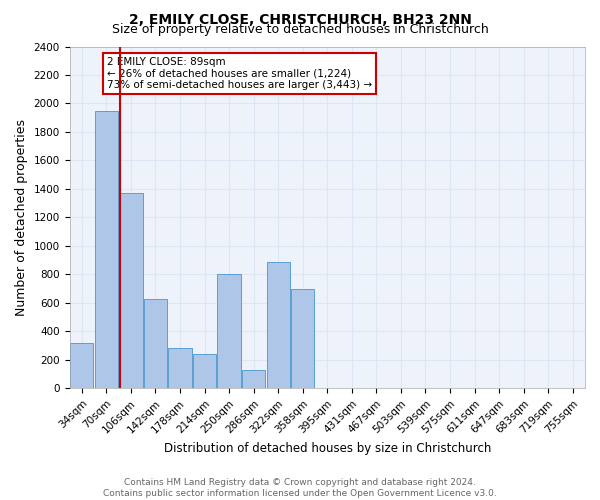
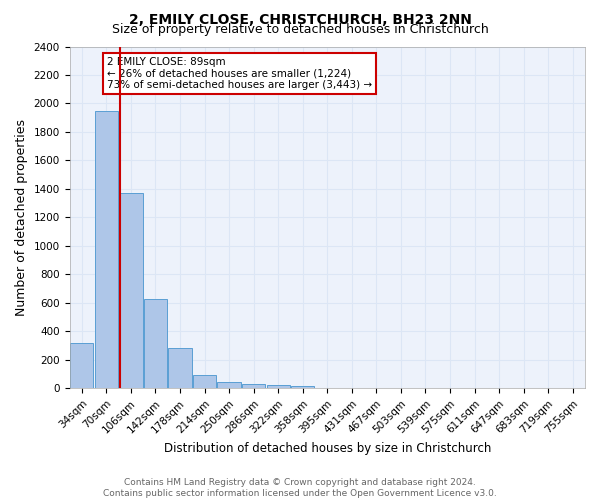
214sqm: 240 -> 100
250sqm: 800 -> 40
286sqm: 130 -> 30
322sqm: 890 -> 20
358sqm: 700 -> 20
